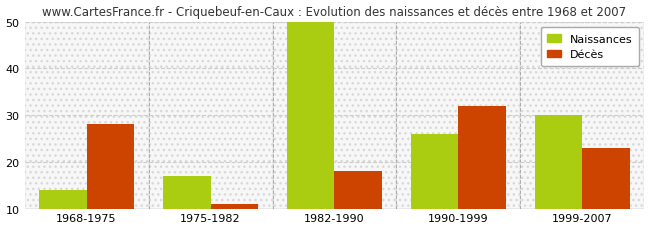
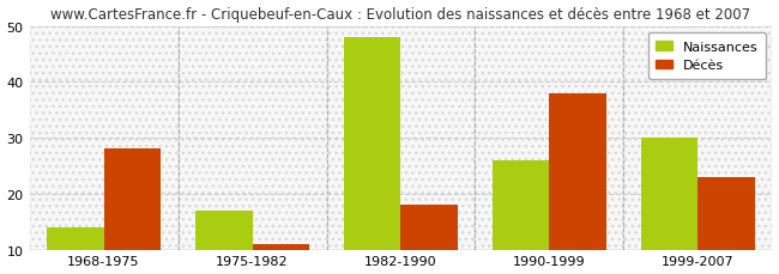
Naissances/1982-1990: 50 -> 48
Décès/1990-1999: 32 -> 38
